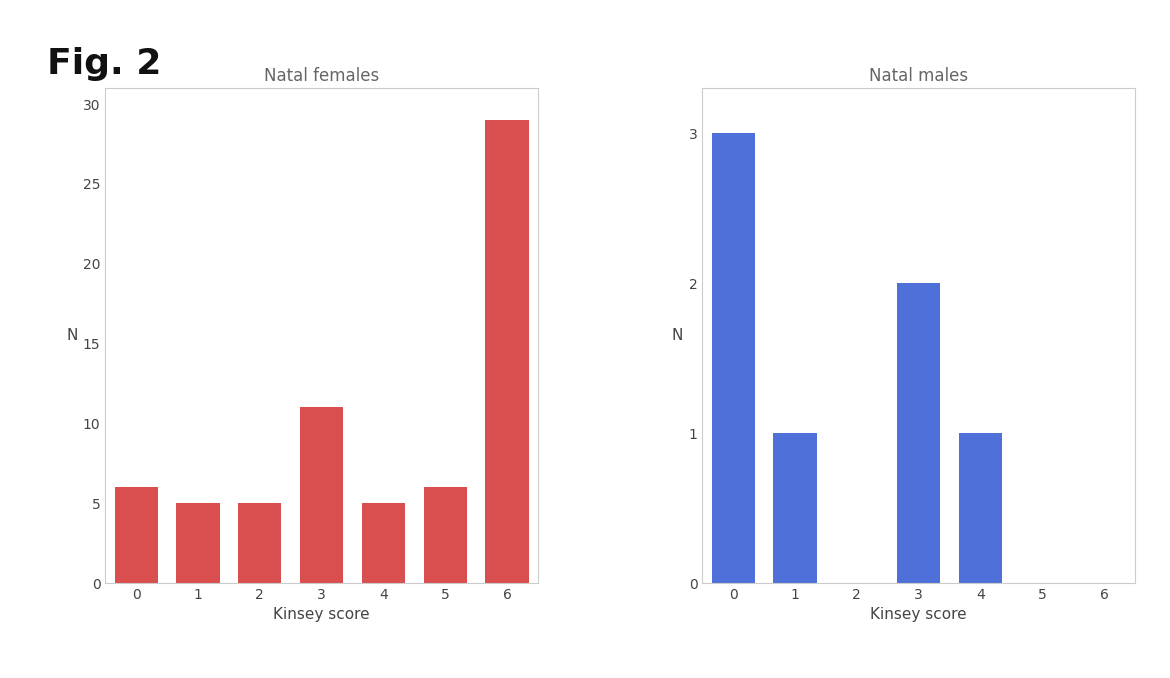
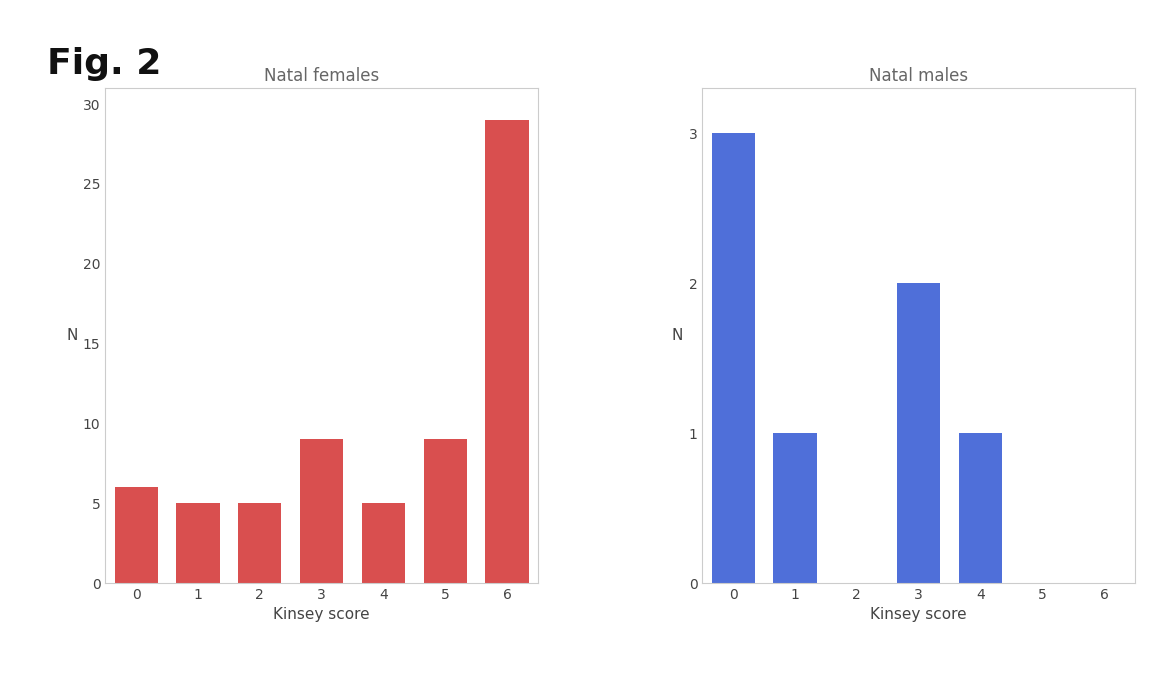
Natal females/3: 11 -> 9
Natal females/5: 6 -> 9
